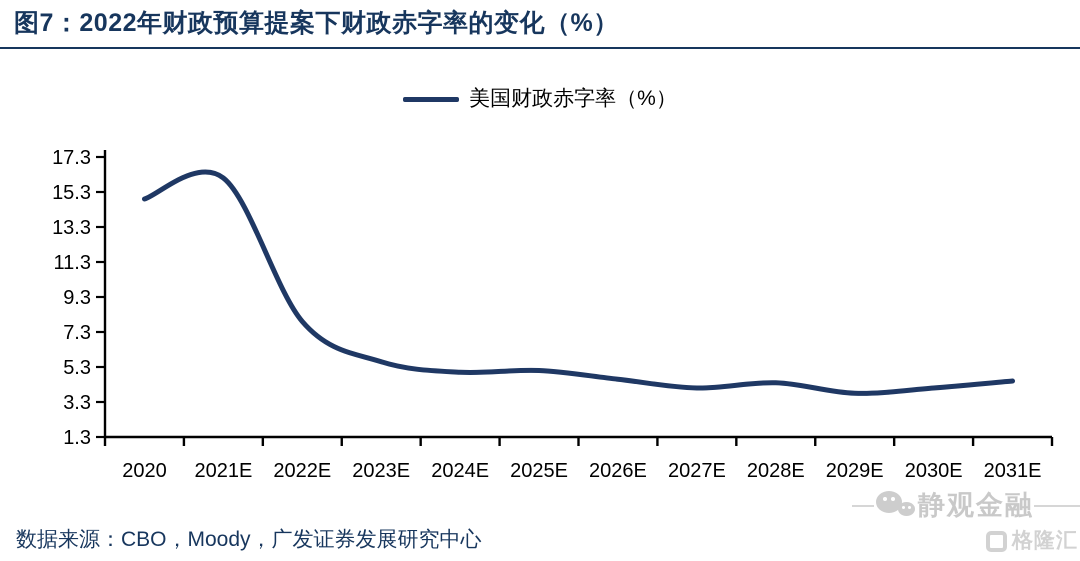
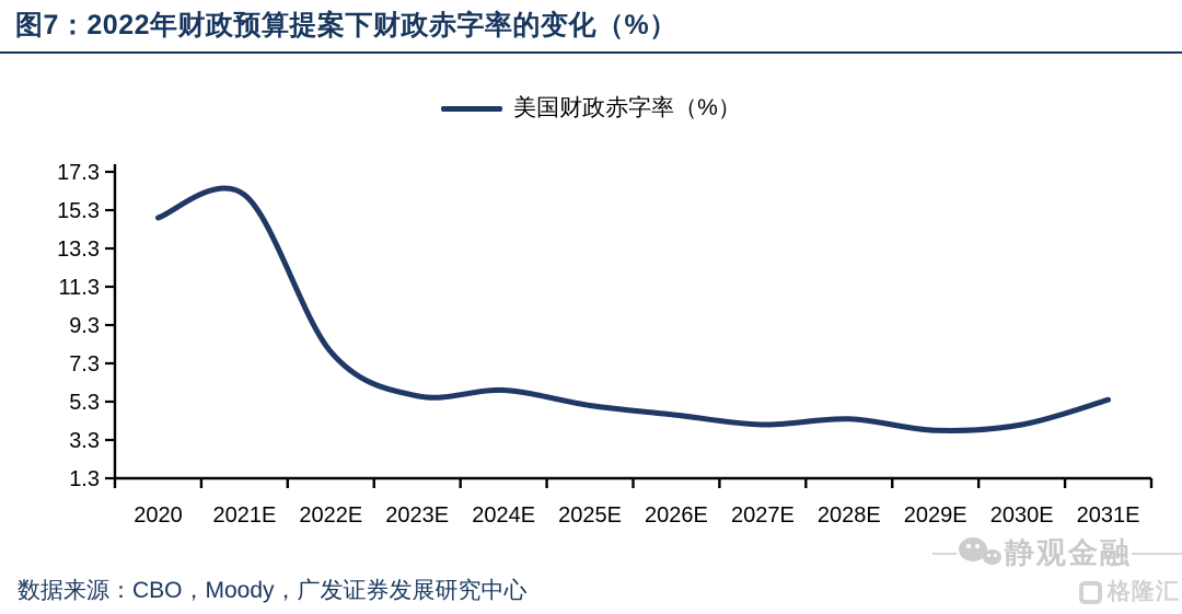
2024E: 5.0 -> 5.9
2031E: 4.5 -> 5.4
